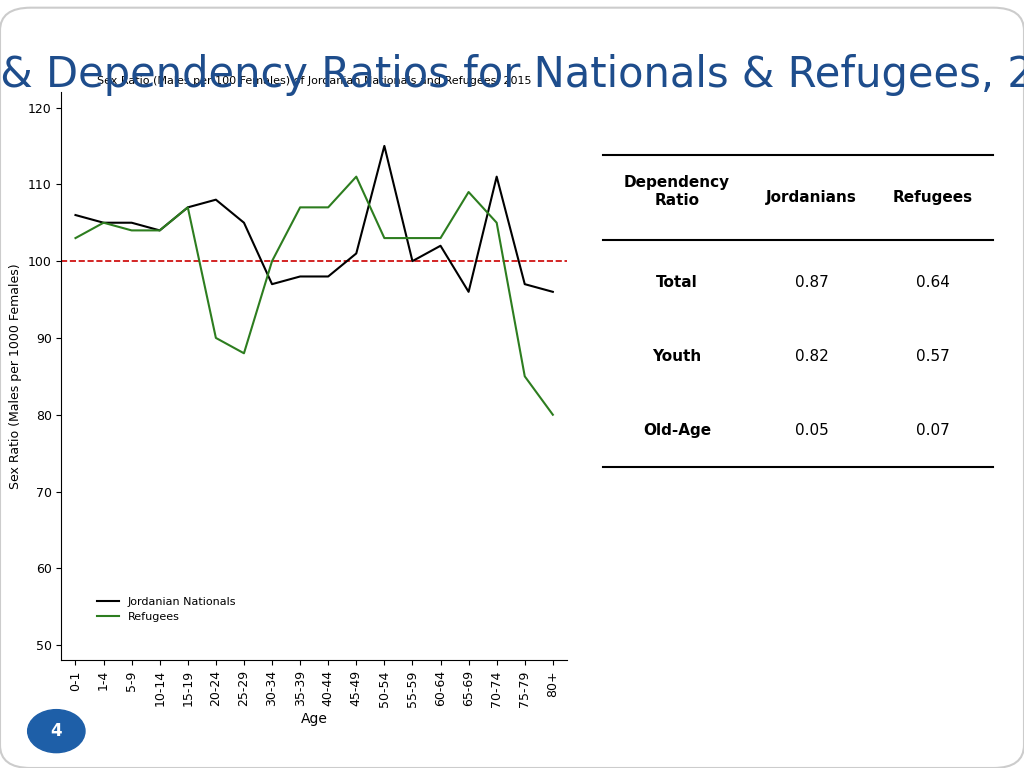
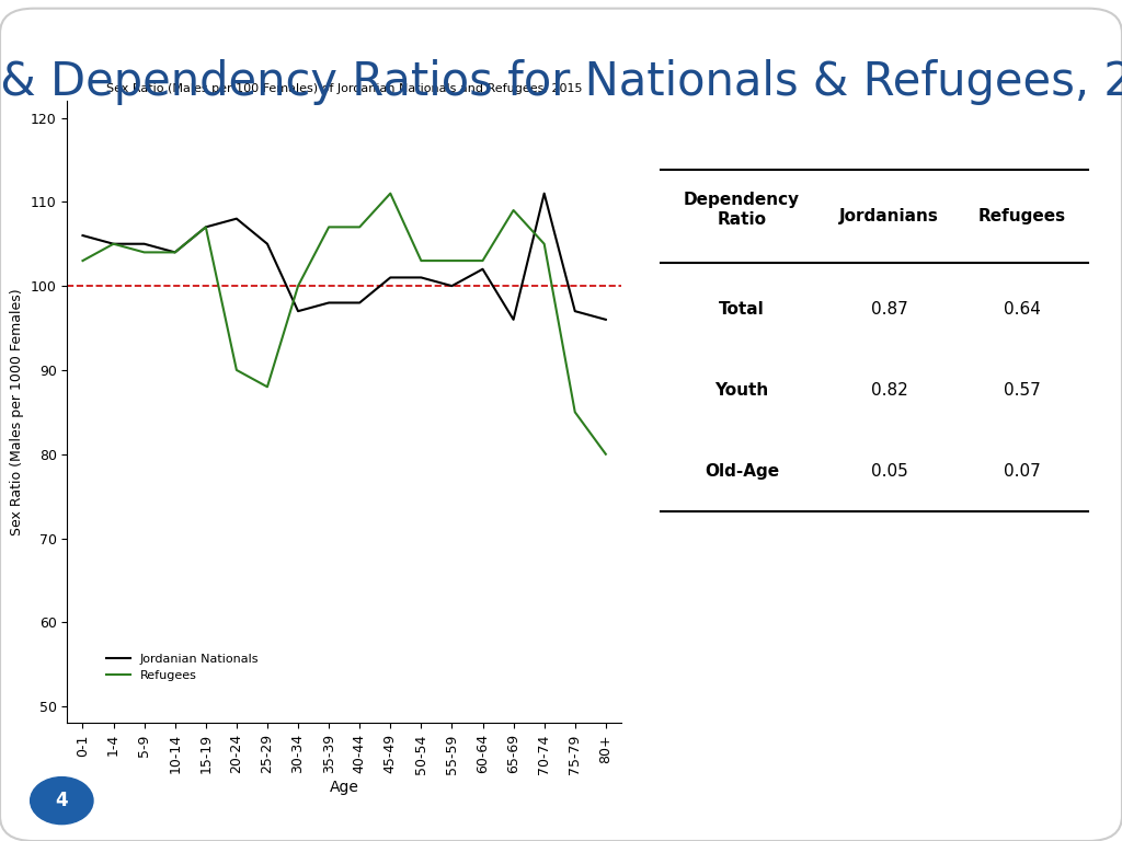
Jordanian Nationals/50-54: 115 -> 101
